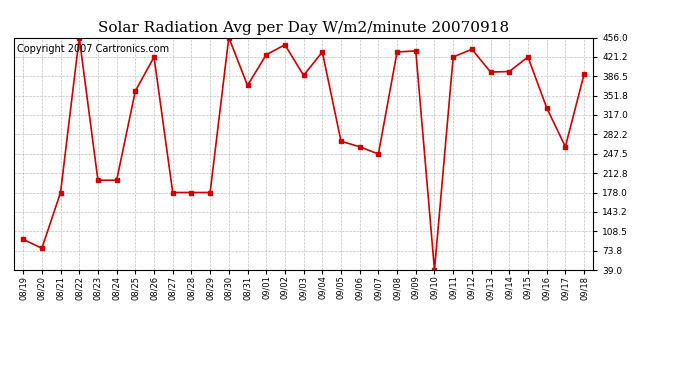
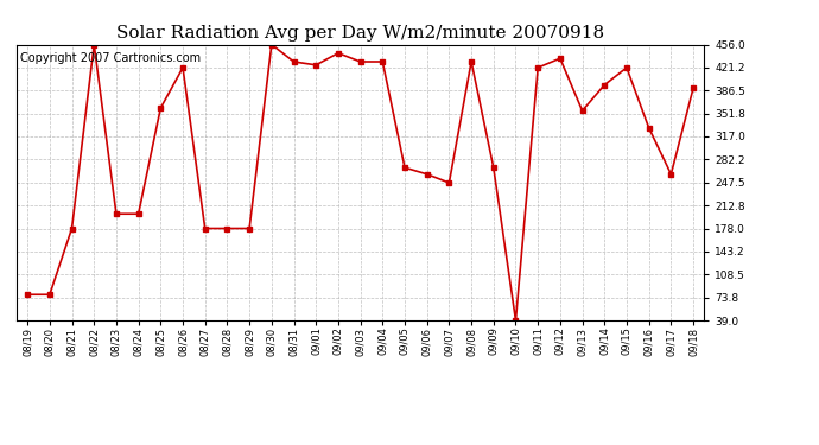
08/19: 94 -> 78
08/31: 370 -> 430
09/03: 388 -> 430
09/09: 432 -> 270
09/13: 394 -> 356
